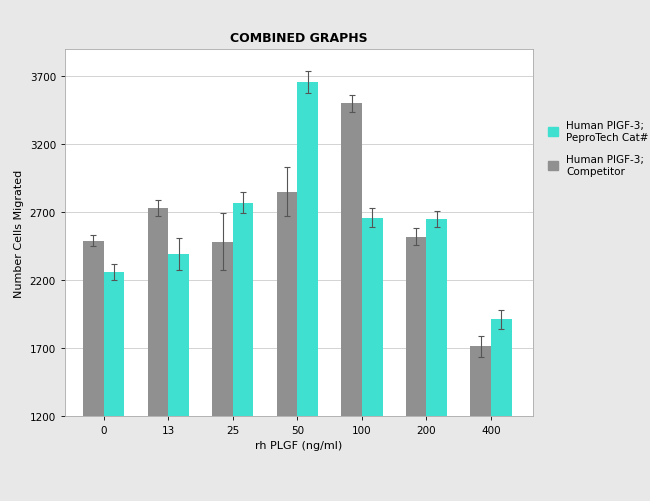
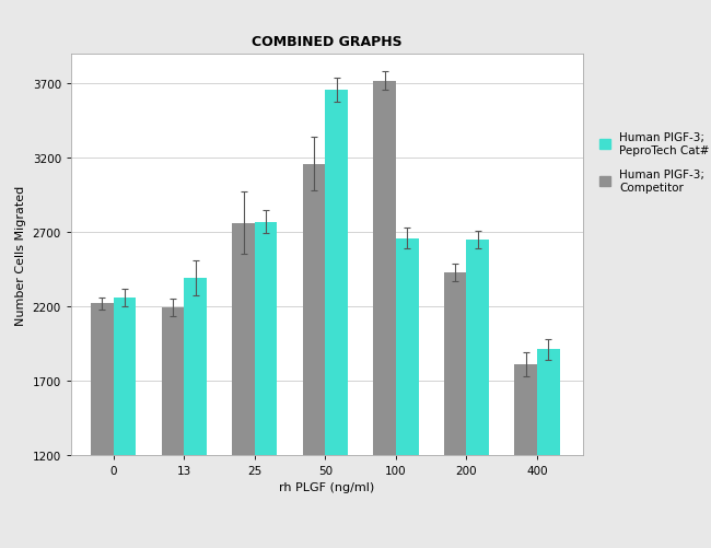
Human PlGF-3; Competitor/0: 2490 -> 2220
Human PlGF-3; Competitor/13: 2730 -> 2190
Human PlGF-3; Competitor/25: 2480 -> 2760
Human PlGF-3; Competitor/50: 2850 -> 3160
Human PlGF-3; Competitor/100: 3500 -> 3720
Human PlGF-3; Competitor/200: 2520 -> 2430
Human PlGF-3; Competitor/400: 1710 -> 1810
